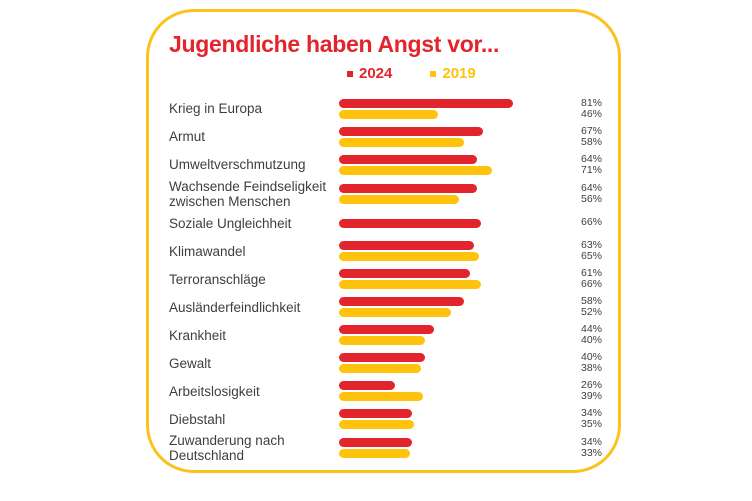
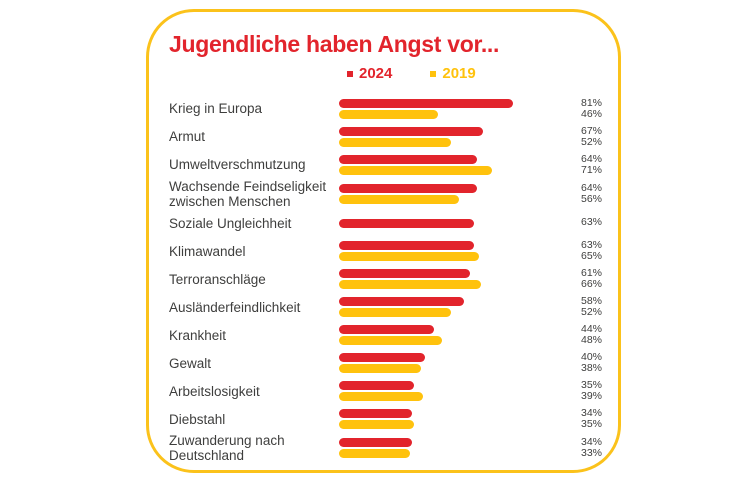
2019/Armut: 58% -> 52%
2024/Soziale Ungleichheit: 66% -> 63%
2019/Krankheit: 40% -> 48%
2024/Arbeitslosigkeit: 26% -> 35%
